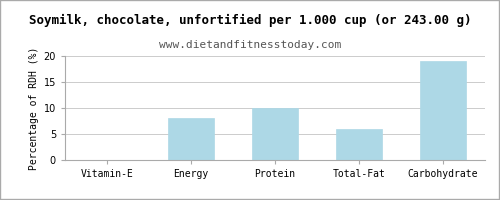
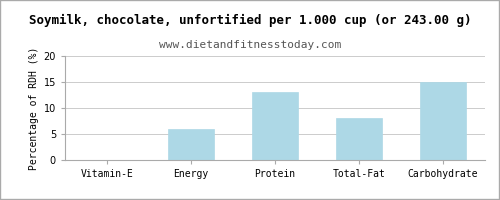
Energy: 8 -> 6
Protein: 10 -> 13
Total-Fat: 6 -> 8
Carbohydrate: 19 -> 15
